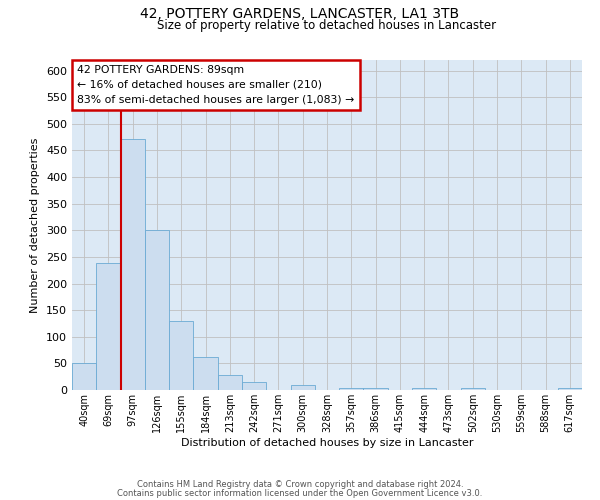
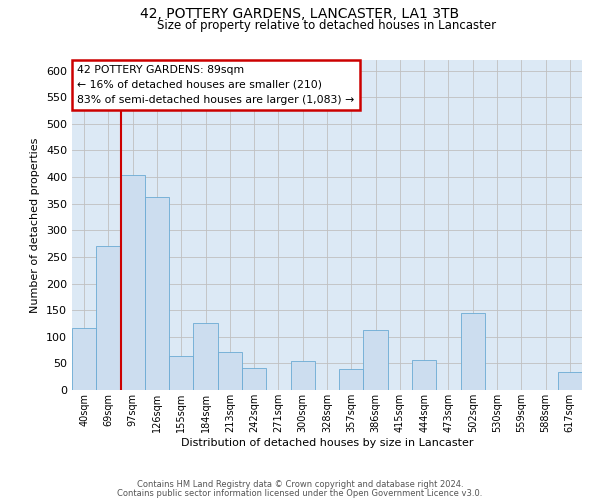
40sqm: 50 -> 116
69sqm: 238 -> 270
97sqm: 472 -> 404
126sqm: 300 -> 362
155sqm: 130 -> 64
184sqm: 62 -> 126
213sqm: 28 -> 72
242sqm: 15 -> 42
300sqm: 10 -> 54
357sqm: 3 -> 40
386sqm: 3 -> 112
444sqm: 3 -> 56
502sqm: 3 -> 144
617sqm: 3 -> 34
